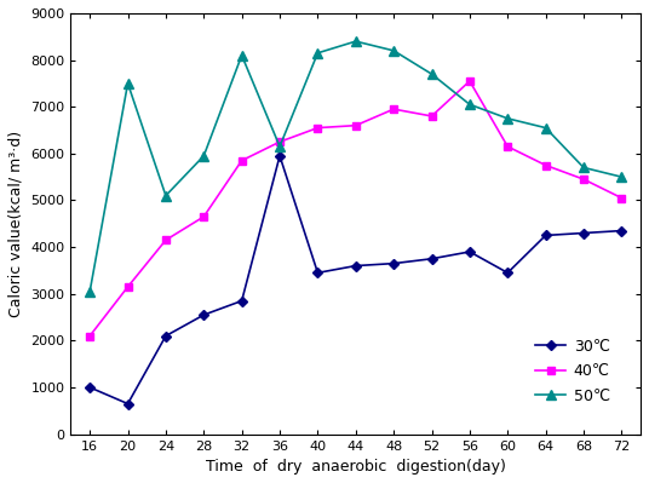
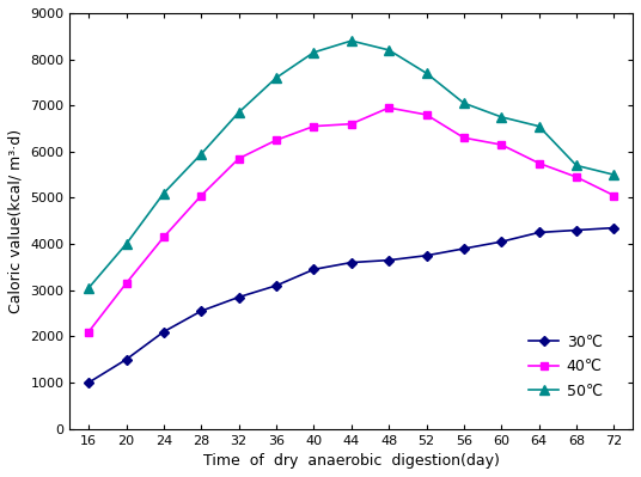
30℃/20: 650 -> 1500
50℃/20: 7500 -> 4000
40℃/28: 4650 -> 5050
50℃/32: 8100 -> 6850
30℃/36: 5950 -> 3100
50℃/36: 6150 -> 7600
40℃/56: 7550 -> 6300
30℃/60: 3450 -> 4050
